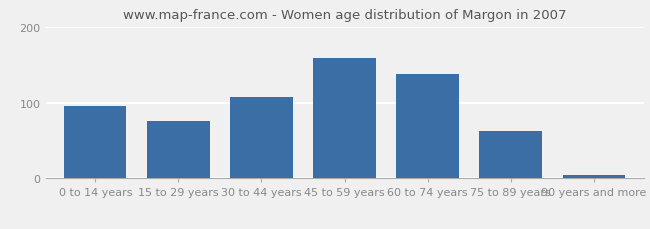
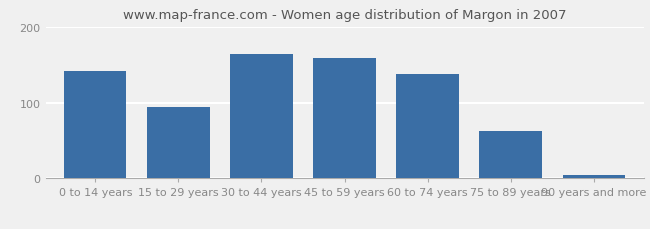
0 to 14 years: 95 -> 142
15 to 29 years: 75 -> 94
30 to 44 years: 107 -> 164
